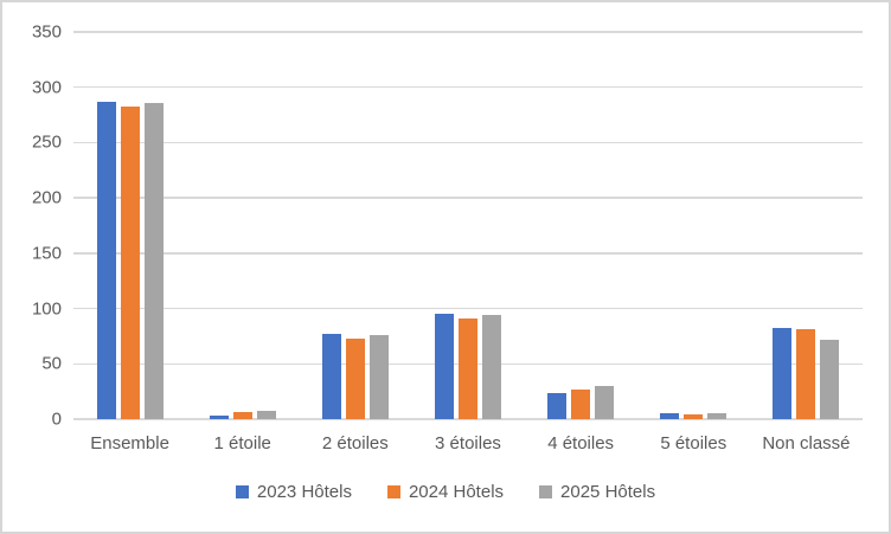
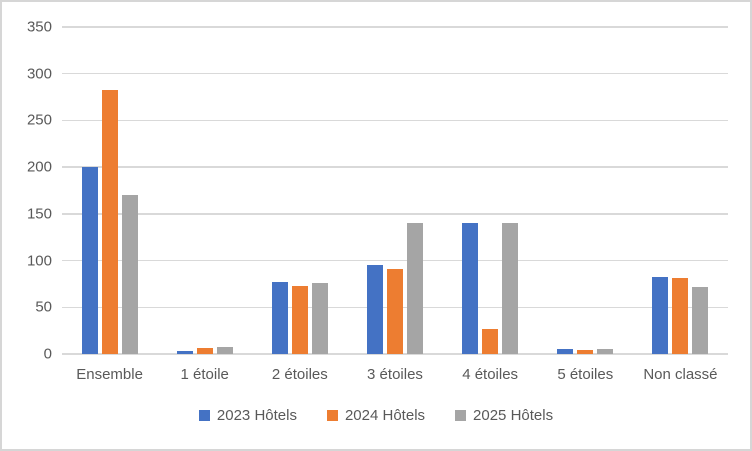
2023 Hôtels/Ensemble: 290 -> 200
2025 Hôtels/Ensemble: 290 -> 170
2025 Hôtels/3 étoiles: 90 -> 140
2023 Hôtels/4 étoiles: 20 -> 140
2025 Hôtels/4 étoiles: 30 -> 140
